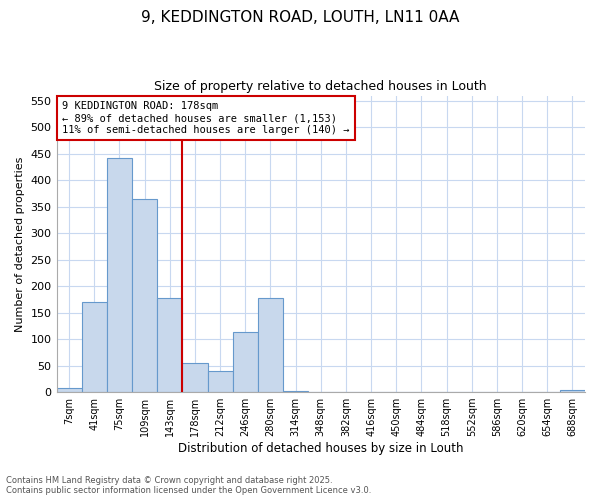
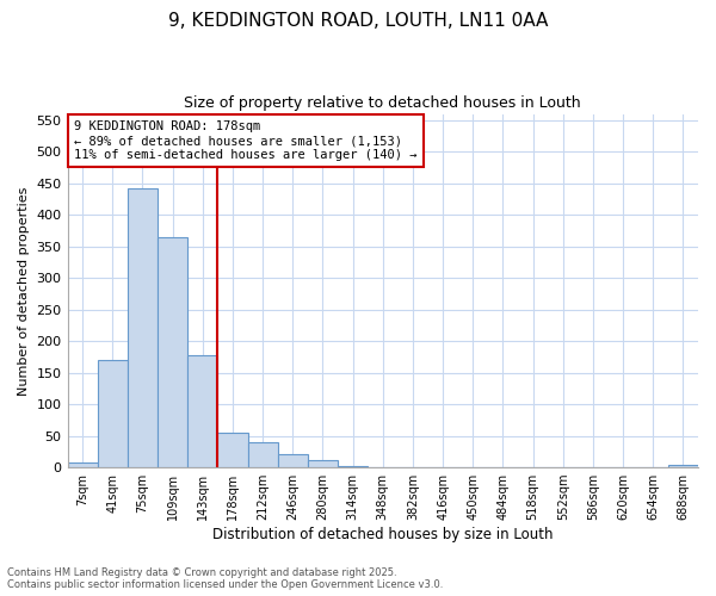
246sqm: 114 -> 20
280sqm: 178 -> 12
